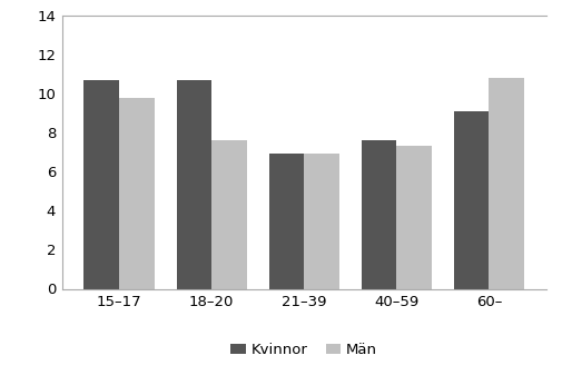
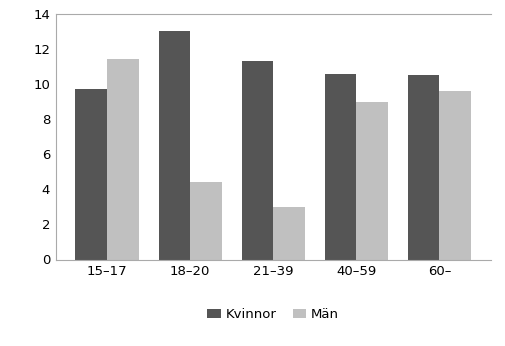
Kvinnor/15–17: 10.7 -> 9.7
Män/15–17: 9.8 -> 11.4
Kvinnor/18–20: 10.7 -> 13.0
Män/18–20: 7.6 -> 4.4
Kvinnor/21–39: 6.9 -> 11.3
Män/21–39: 6.9 -> 3.0
Kvinnor/40–59: 7.6 -> 10.6
Män/40–59: 7.3 -> 9.0
Kvinnor/60–: 9.1 -> 10.5
Män/60–: 10.8 -> 9.6
